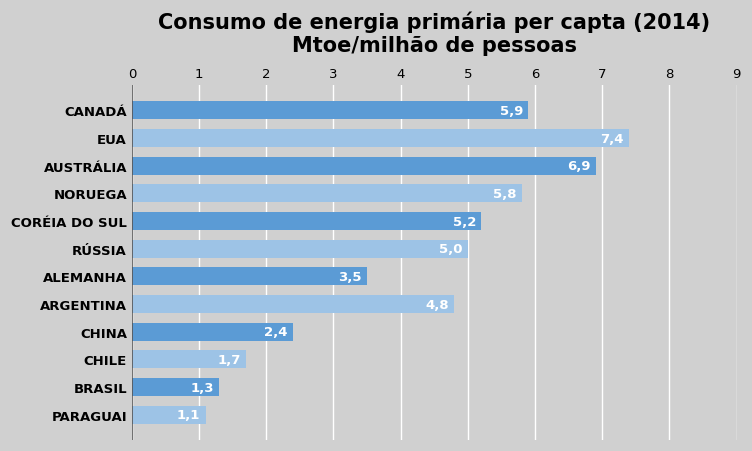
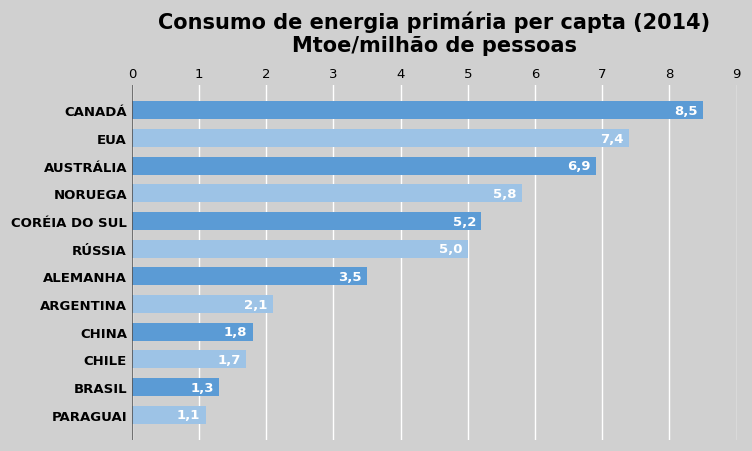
CANADÁ: 5,9 -> 8,5
ARGENTINA: 4,8 -> 2,1
CHINA: 2,4 -> 1,8
